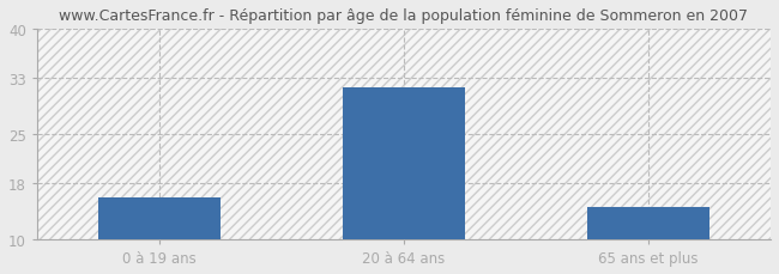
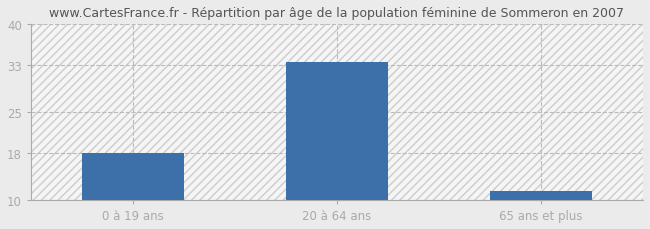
0 à 19 ans: 16.0 -> 18.0
20 à 64 ans: 31.6 -> 33.5
65 ans et plus: 14.6 -> 11.5
